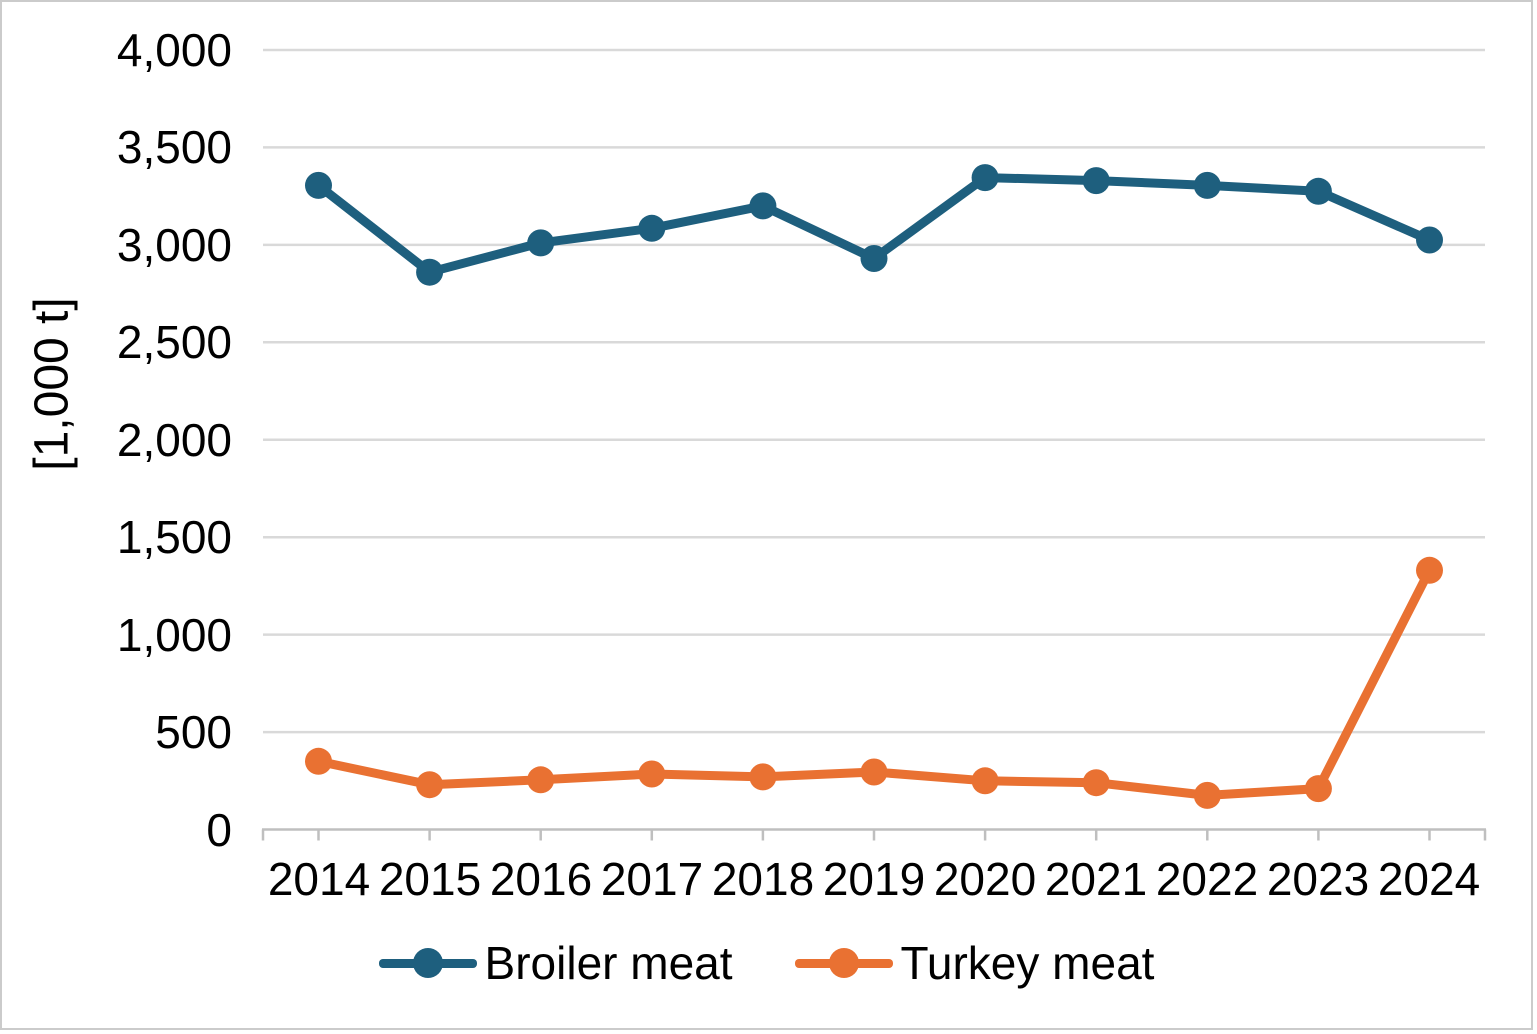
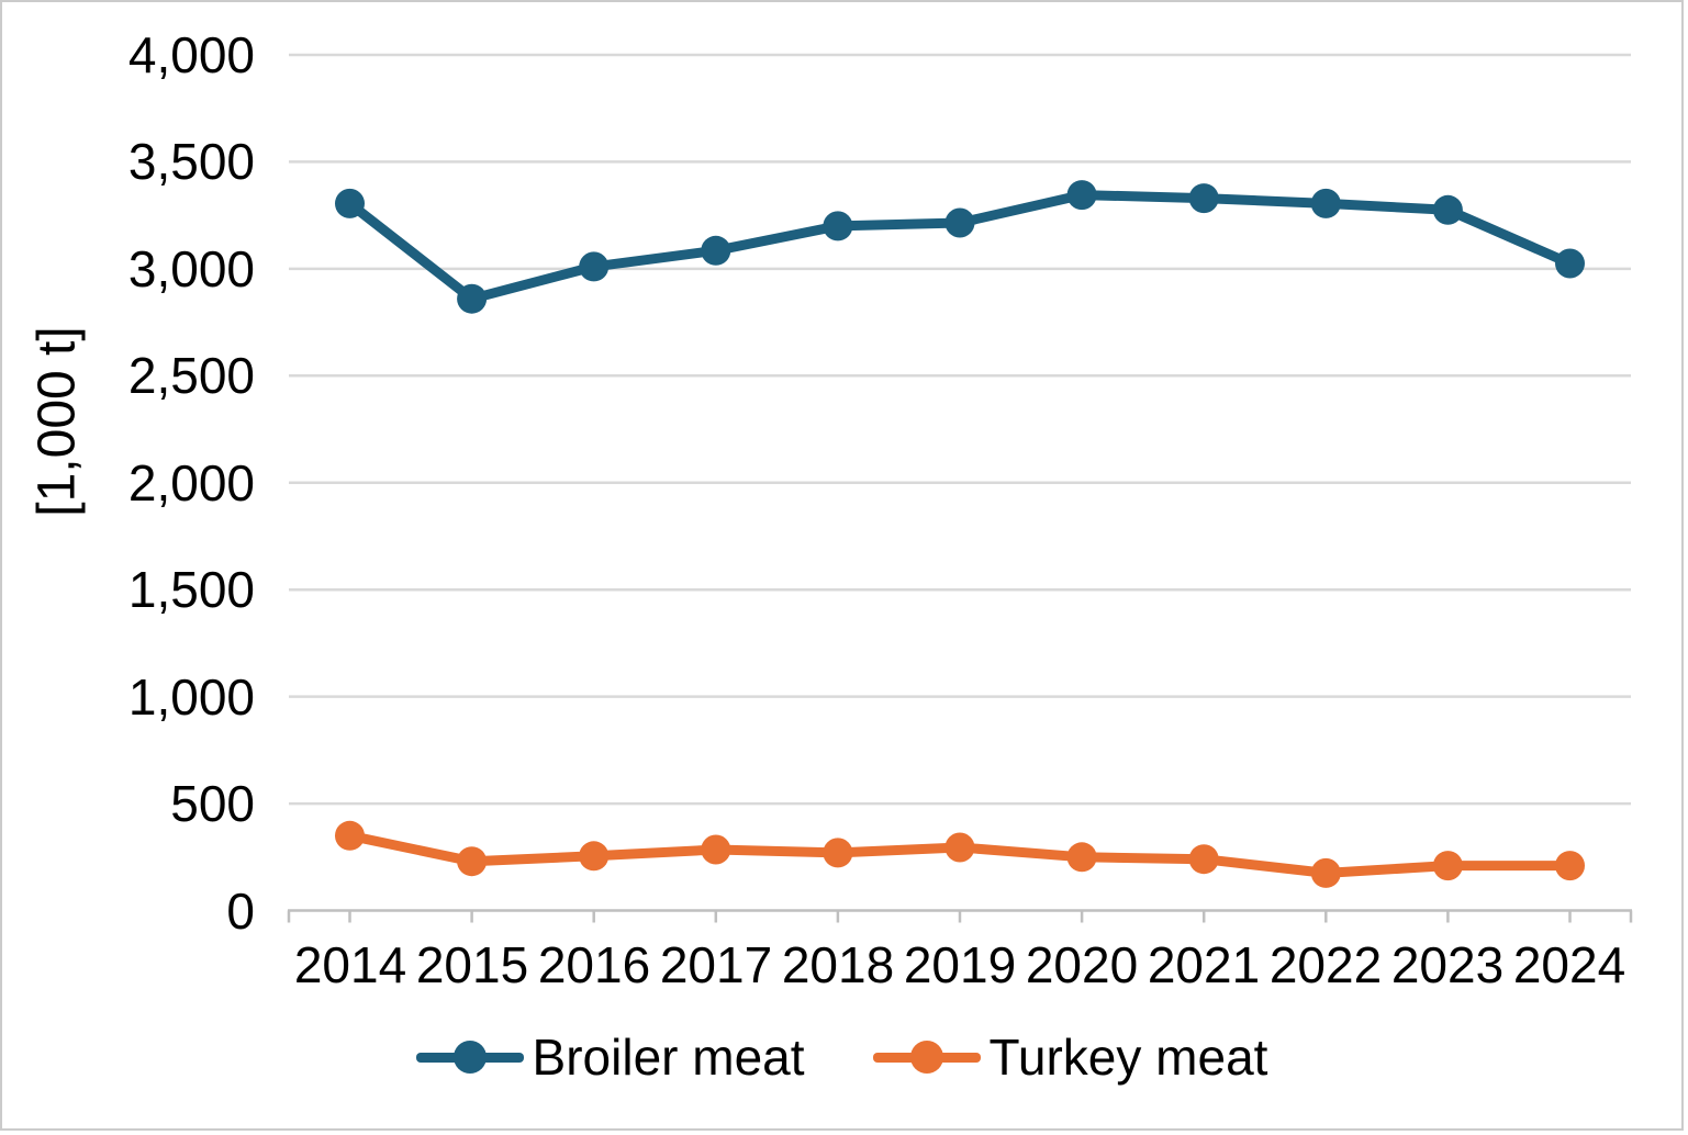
Broiler meat/2019: 2930 -> 3220
Turkey meat/2024: 1330 -> 210
